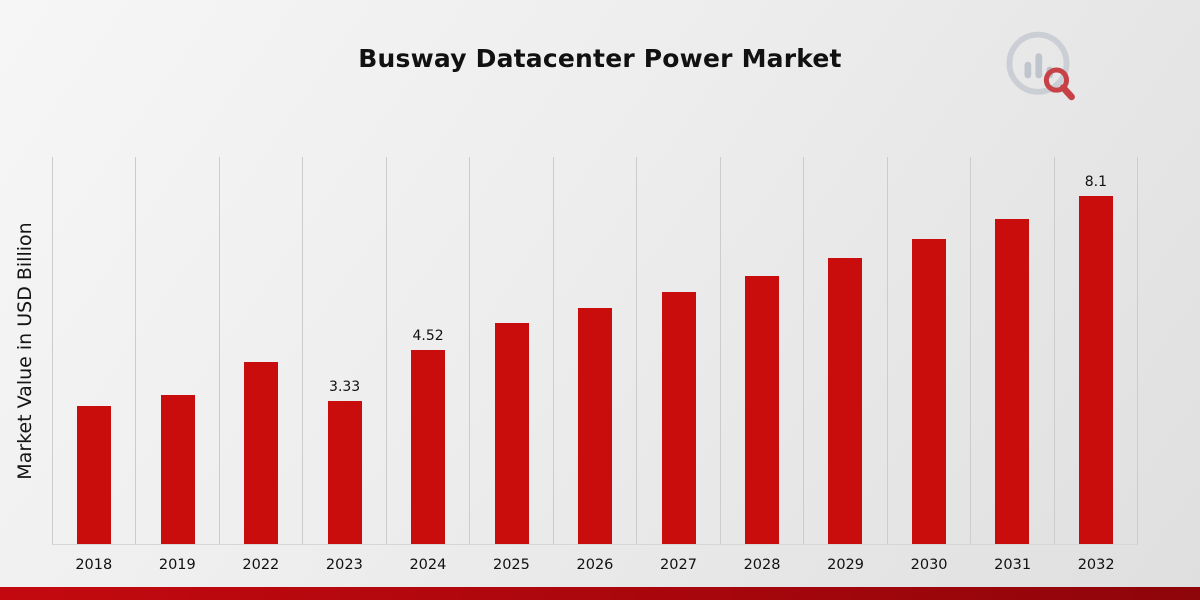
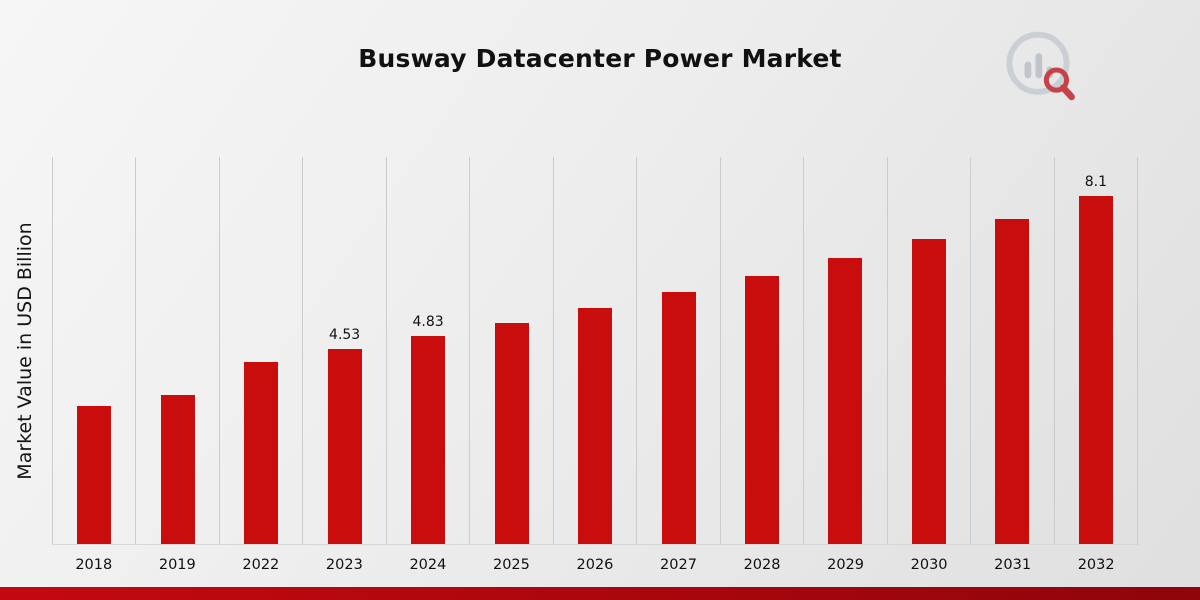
2023: 3.33 -> 4.53
2024: 4.52 -> 4.83
